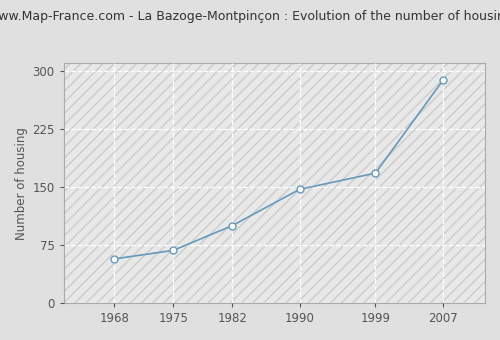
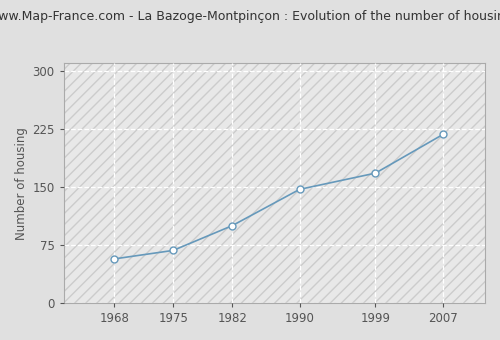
2007: 288 -> 218
